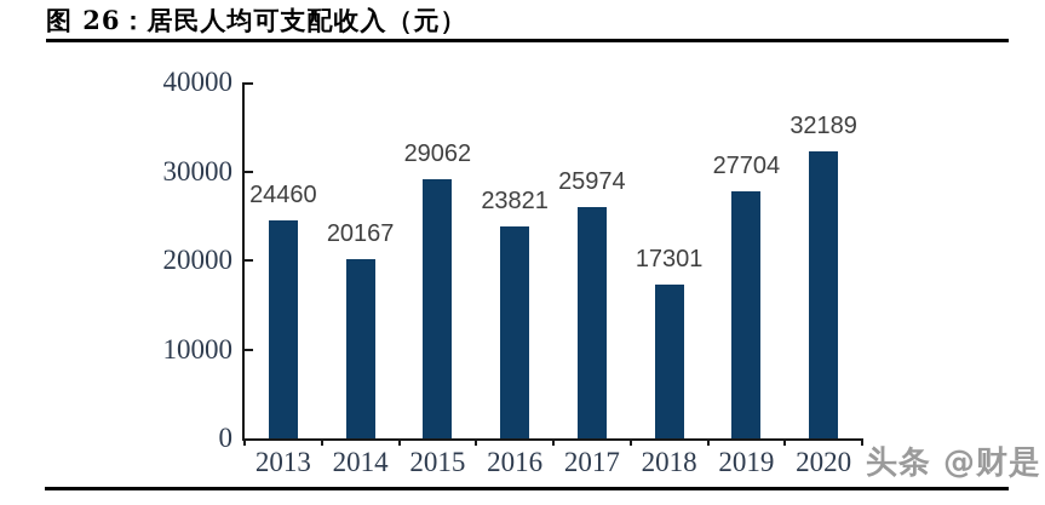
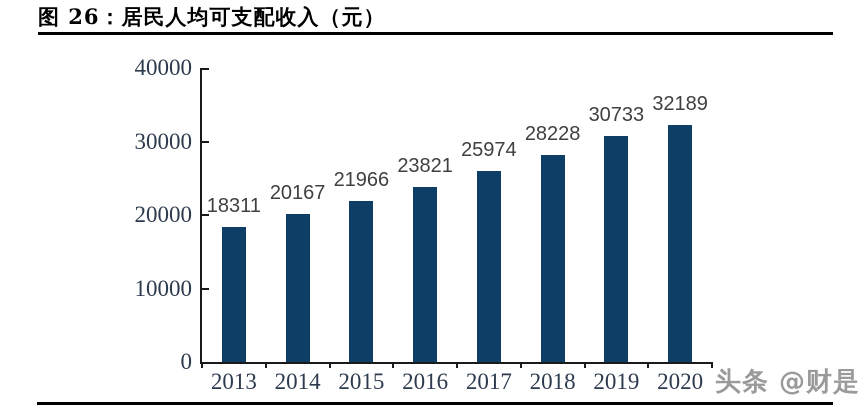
2013: 24460 -> 18311
2015: 29062 -> 21966
2018: 17301 -> 28228
2019: 27704 -> 30733
